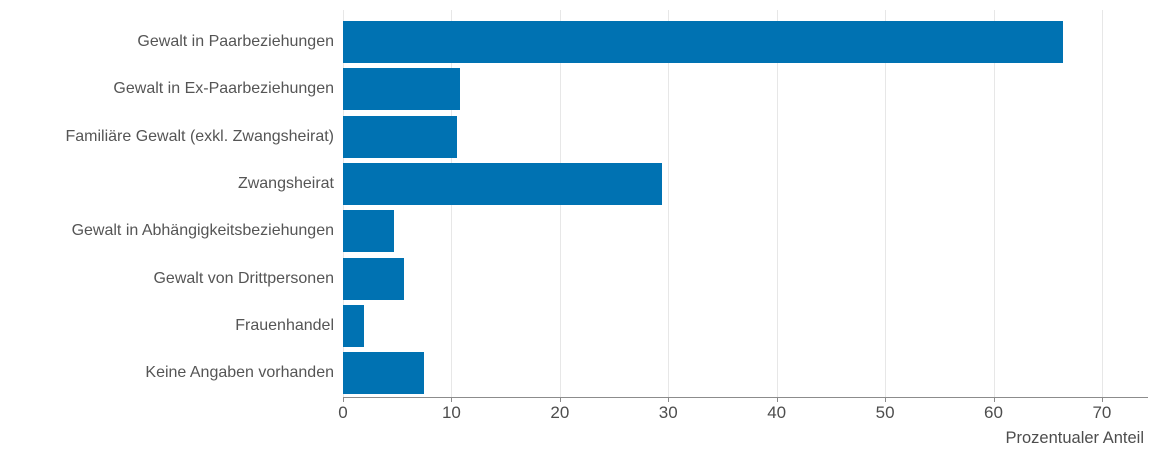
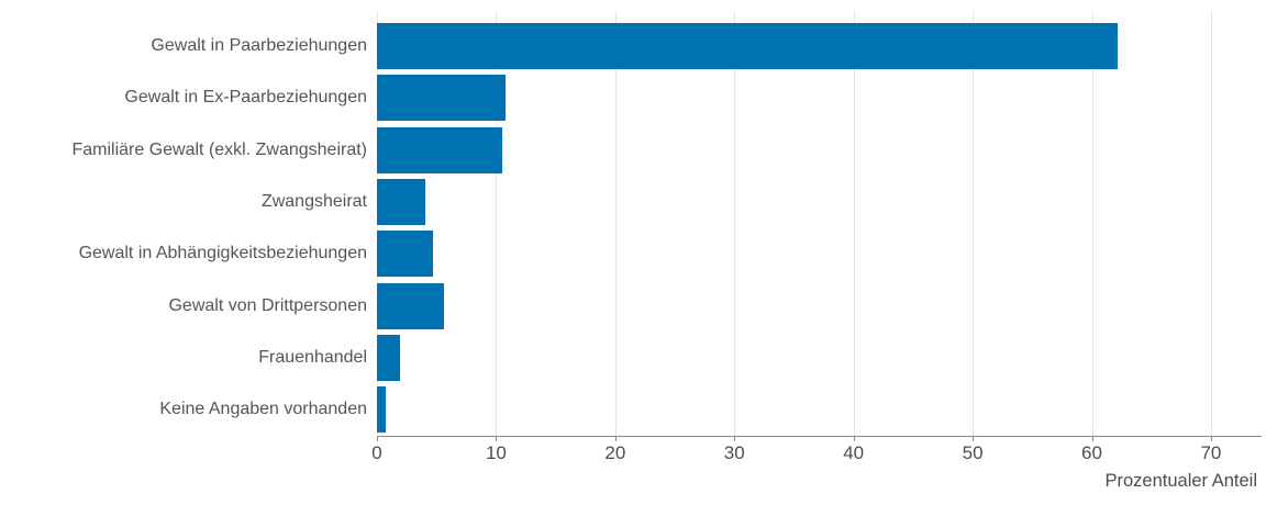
Gewalt in Paarbeziehungen: 66.4 -> 62.2
Zwangsheirat: 29.4 -> 4.1
Keine Angaben vorhanden: 7.5 -> 0.7
